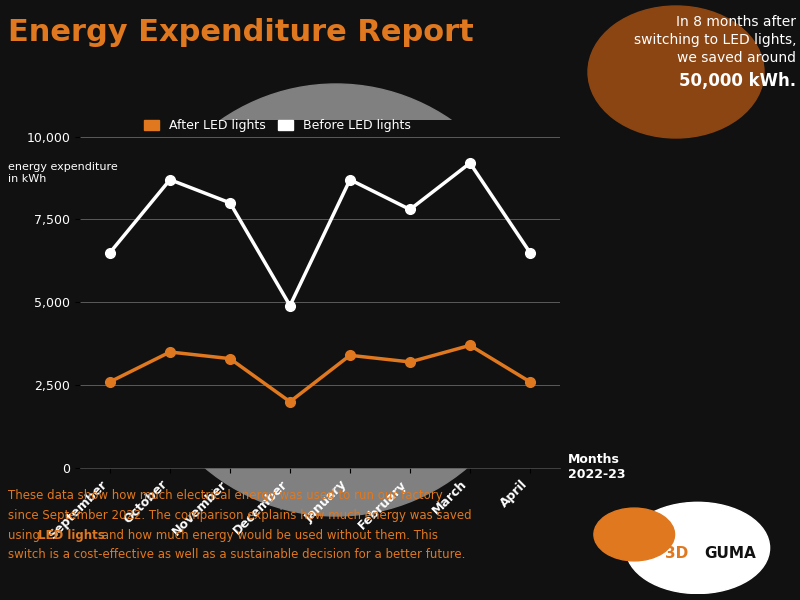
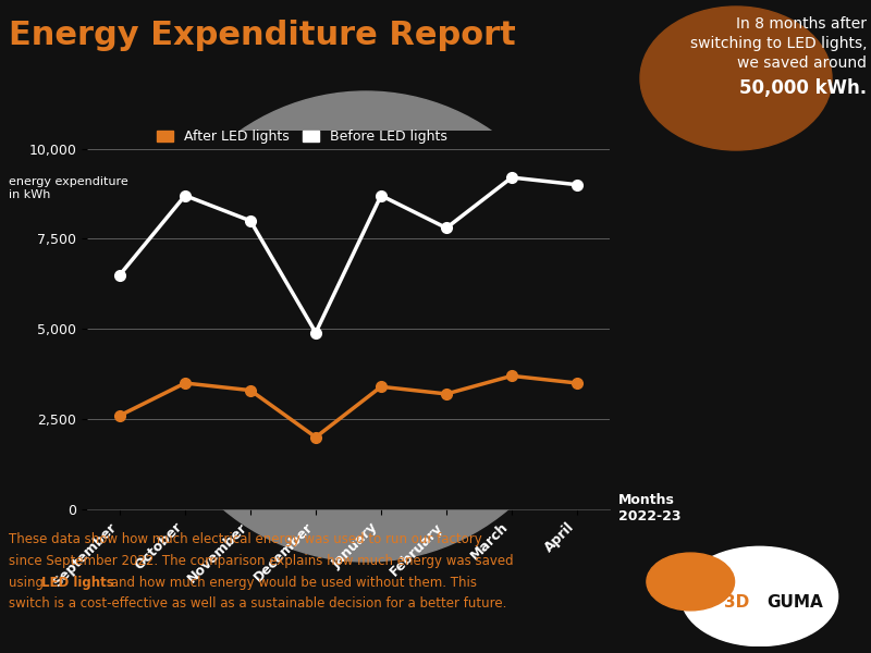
Before LED lights/April: 6,500 -> 9,000
After LED lights/April: 2,600 -> 3,500
